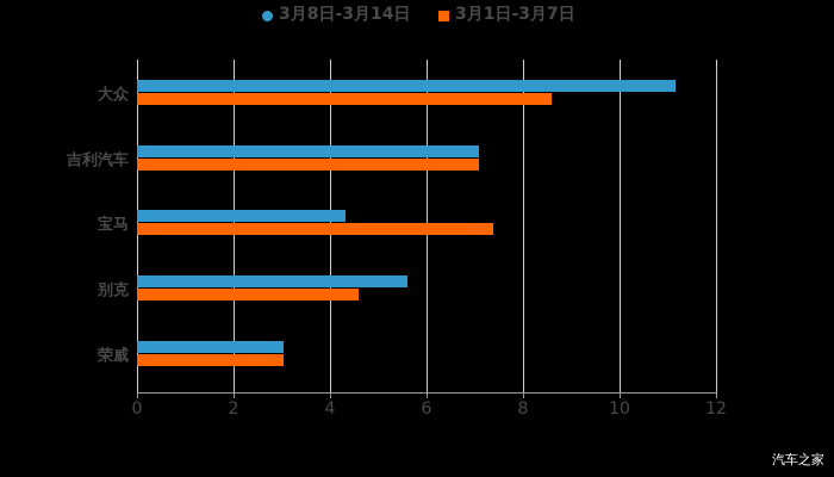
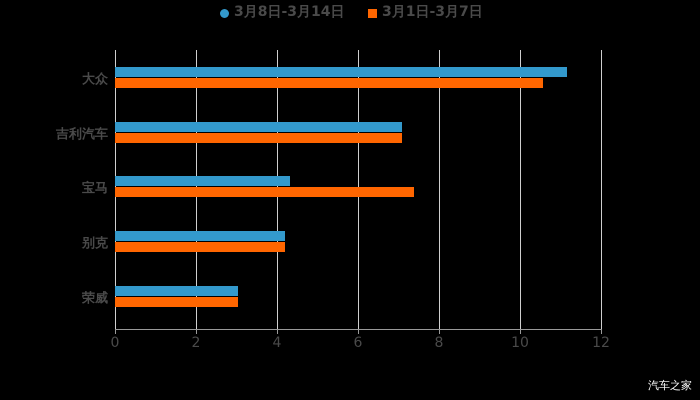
3月1日-3月7日/大众: 8.6 -> 10.6
3月8日-3月14日/别克: 5.6 -> 4.2
3月1日-3月7日/别克: 4.6 -> 4.2
